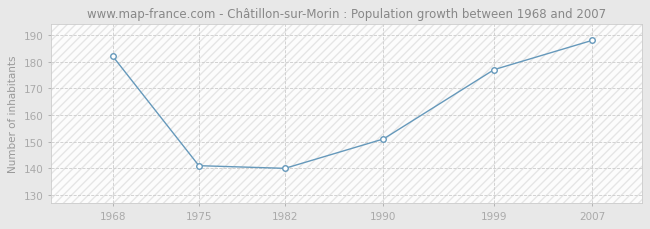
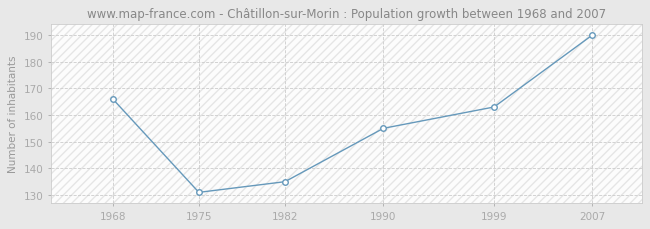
1968: 182 -> 166
1975: 141 -> 131
1982: 140 -> 135
1990: 151 -> 155
1999: 177 -> 163
2007: 188 -> 190
